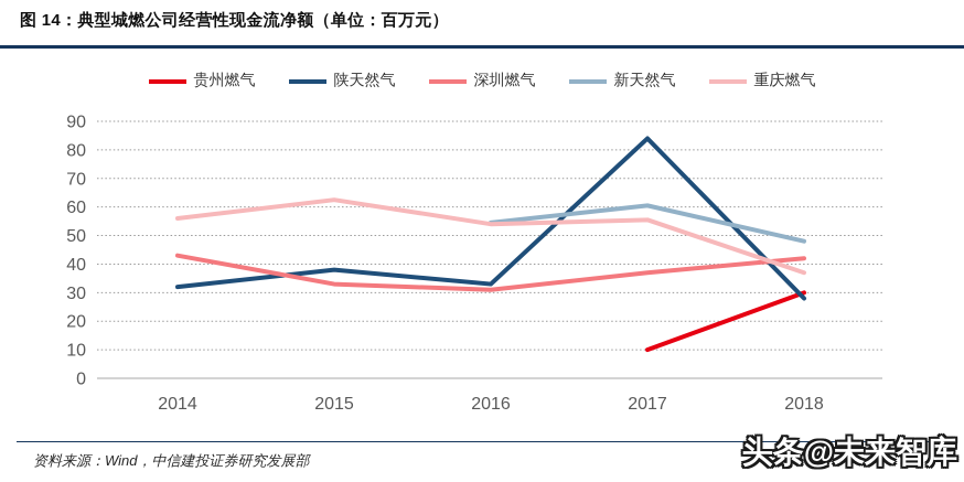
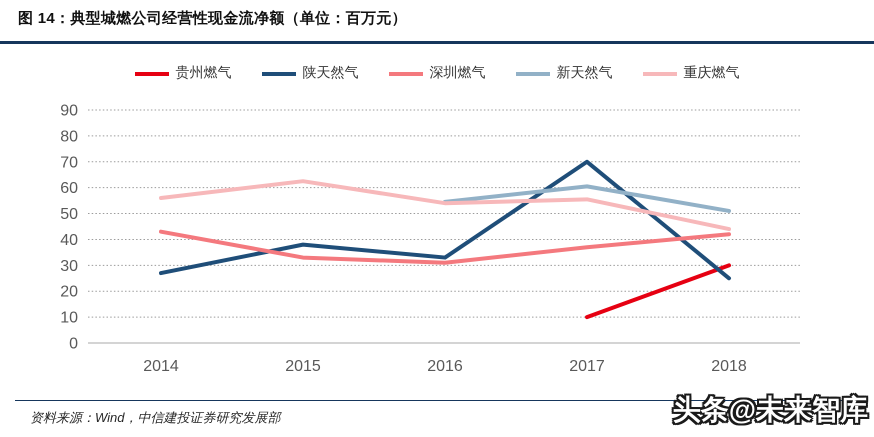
陕天然气/2014: 32 -> 27
陕天然气/2017: 84 -> 70
陕天然气/2018: 28 -> 25
新天然气/2018: 48 -> 51
重庆燃气/2018: 37 -> 44
